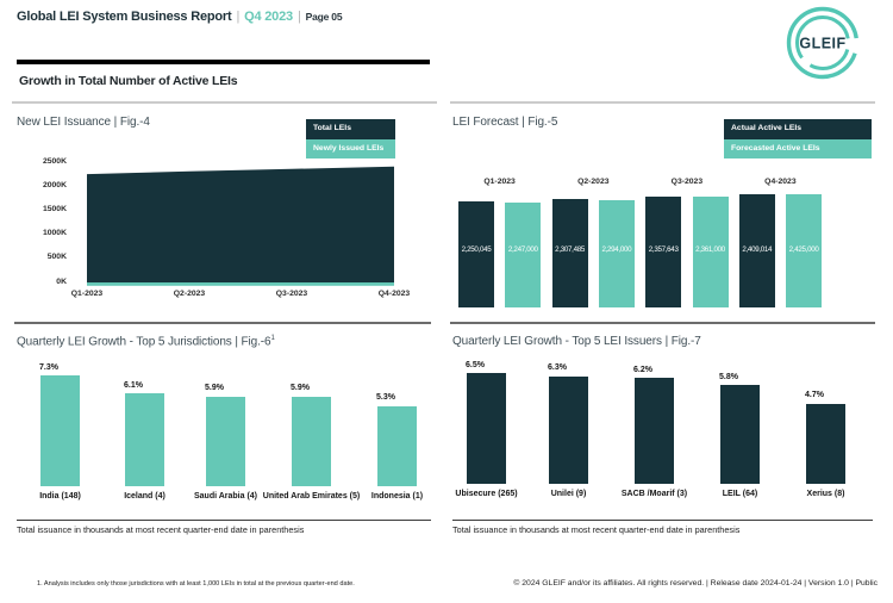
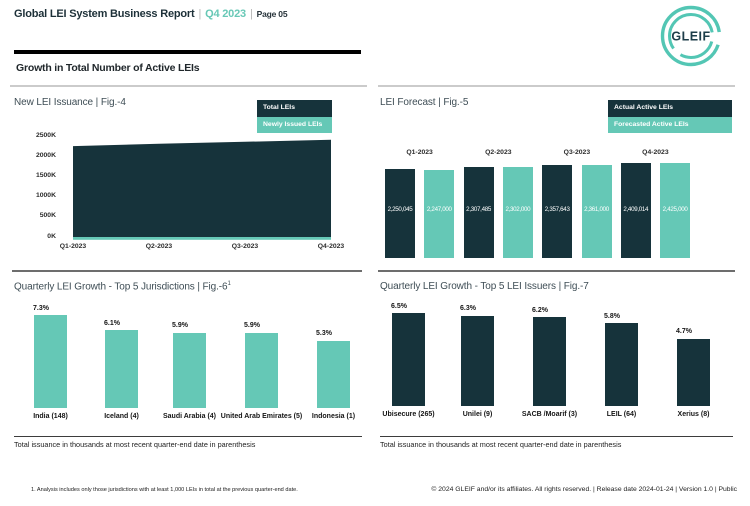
LEI Forecast | Fig.-5/Forecasted Active LEIs/Q2-2023: 2,294,000 -> 2,302,000
